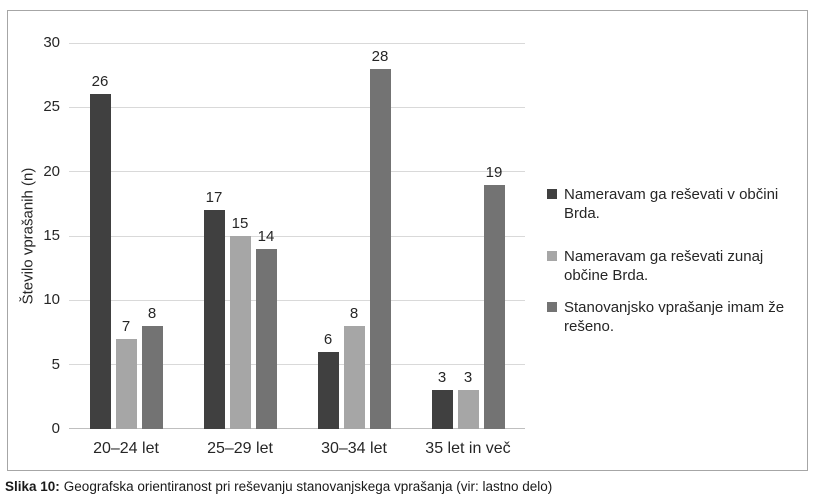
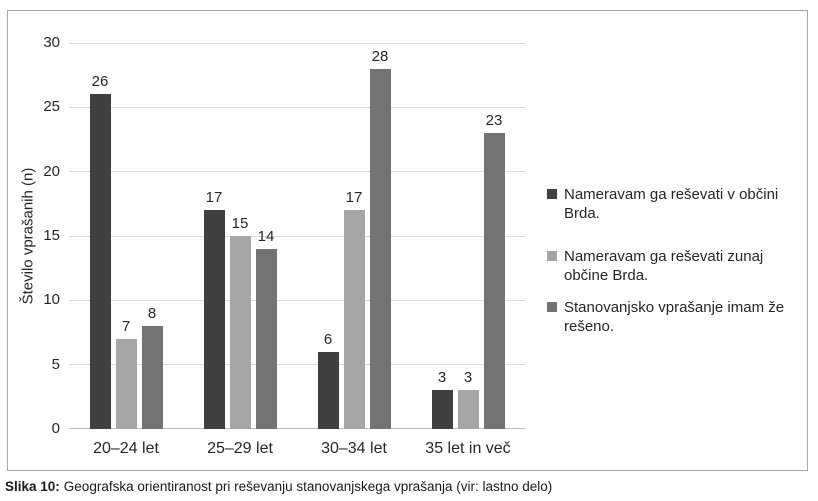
Nameravam ga reševati zunaj občine Brda./30–34 let: 8 -> 17
Stanovanjsko vprašanje imam že rešeno./35 let in več: 19 -> 23
